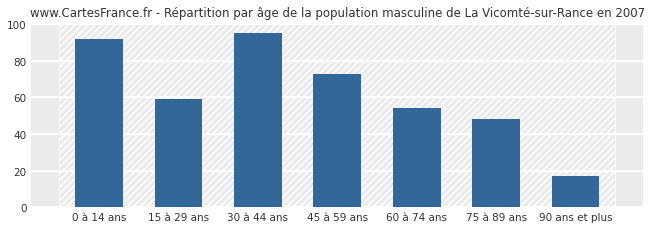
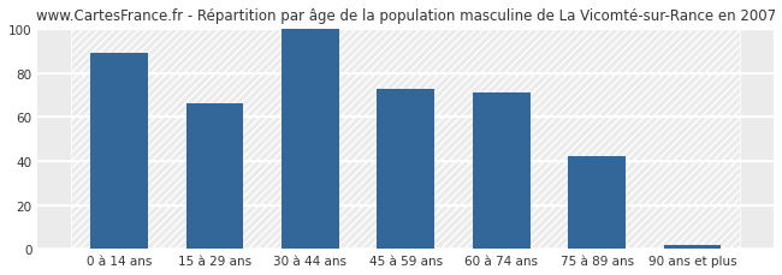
0 à 14 ans: 92 -> 89
15 à 29 ans: 59 -> 66
30 à 44 ans: 95 -> 100
60 à 74 ans: 54 -> 71
75 à 89 ans: 48 -> 42
90 ans et plus: 17 -> 2
